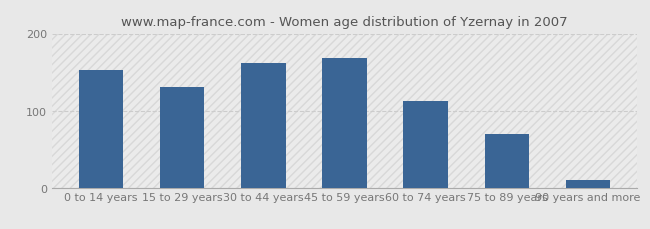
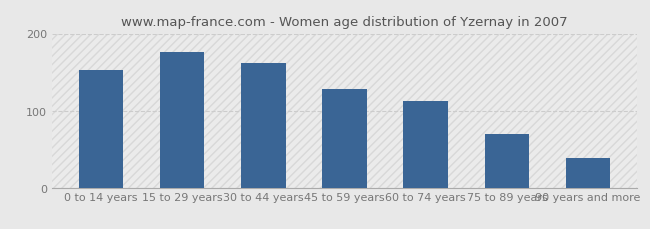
15 to 29 years: 130 -> 176
45 to 59 years: 168 -> 128
90 years and more: 10 -> 38
